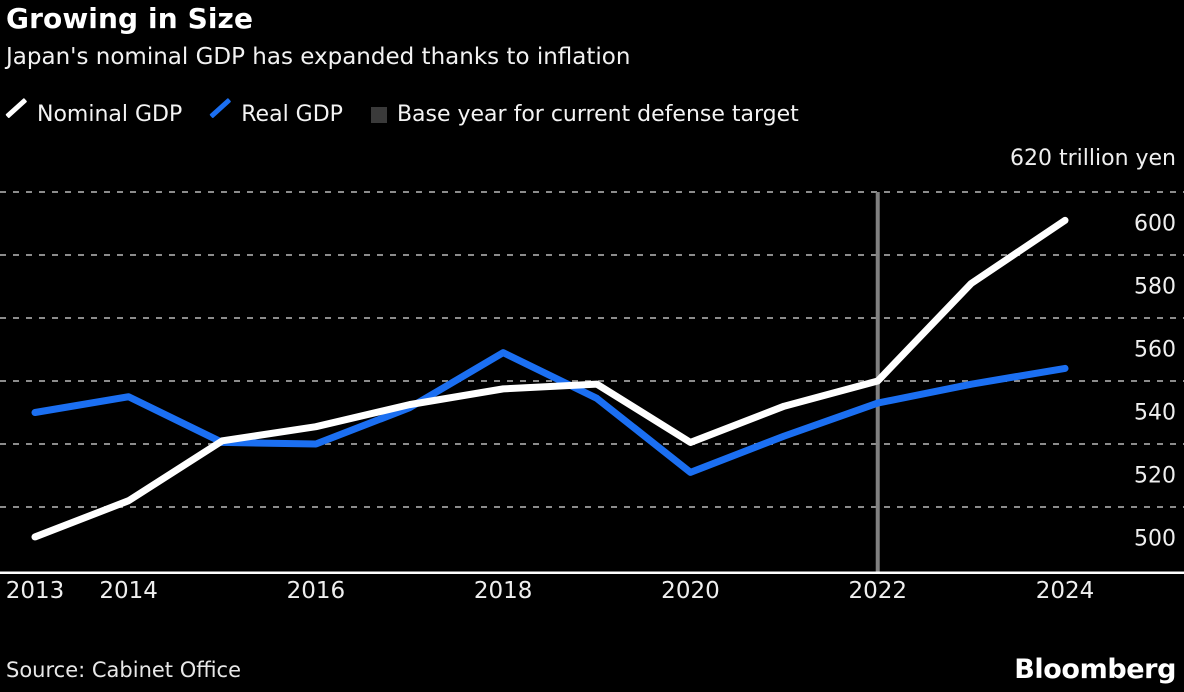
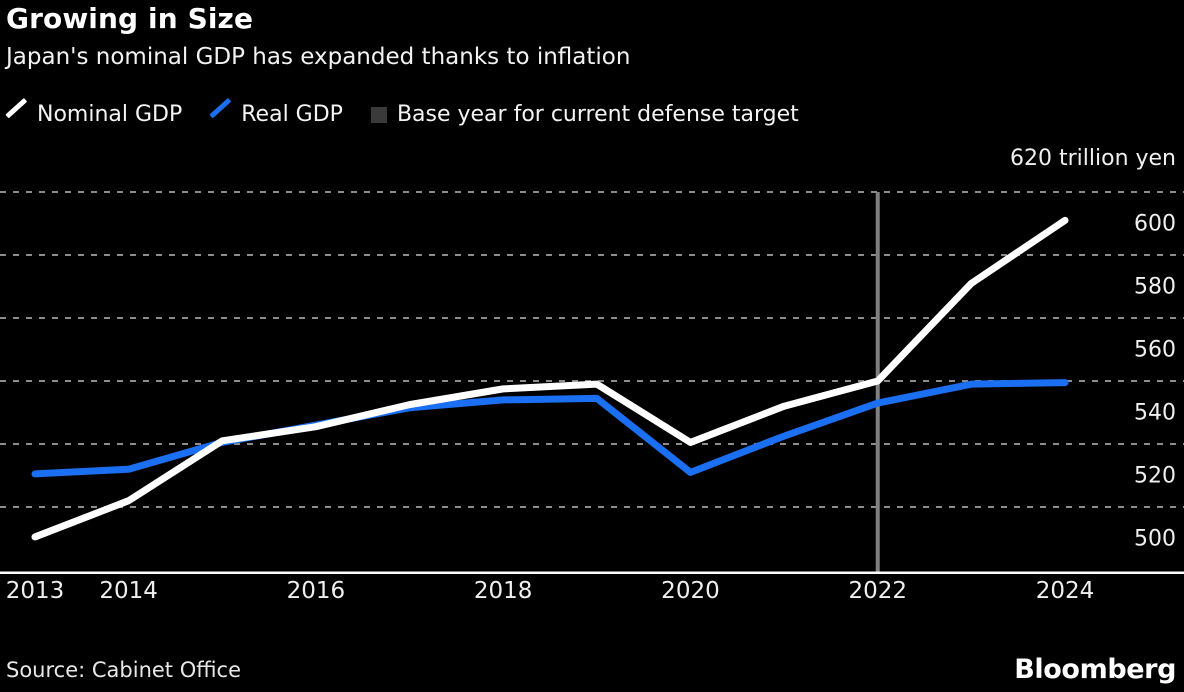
Real GDP/2013: 540 -> 520
Real GDP/2014: 545 -> 522
Real GDP/2016: 530 -> 536
Real GDP/2018: 559 -> 544
Real GDP/2024: 554 -> 550
